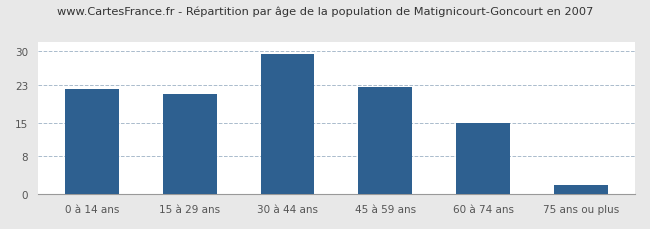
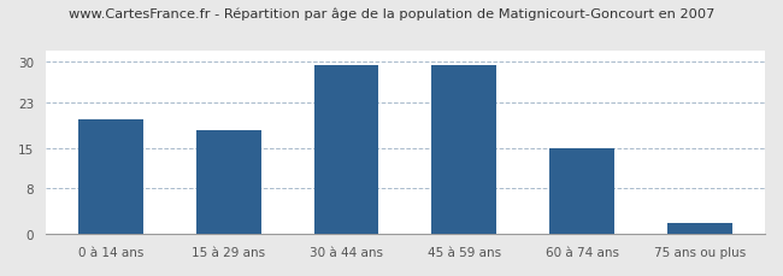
0 à 14 ans: 22.0 -> 20.0
15 à 29 ans: 21.0 -> 18.0
45 à 59 ans: 22.5 -> 29.5
